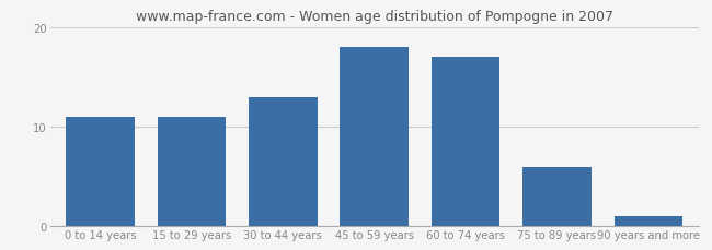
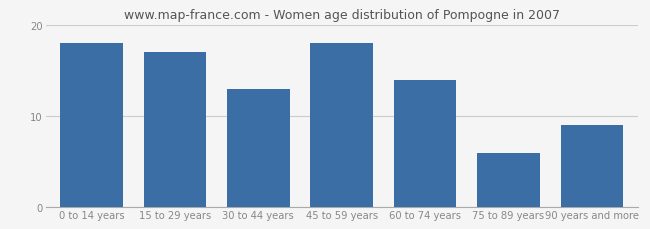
0 to 14 years: 11 -> 18
15 to 29 years: 11 -> 17
60 to 74 years: 17 -> 14
90 years and more: 1 -> 9
